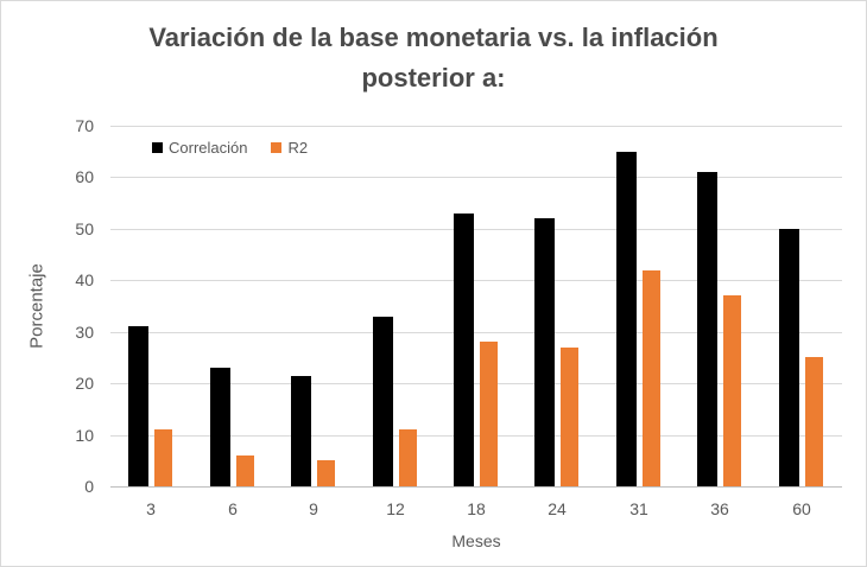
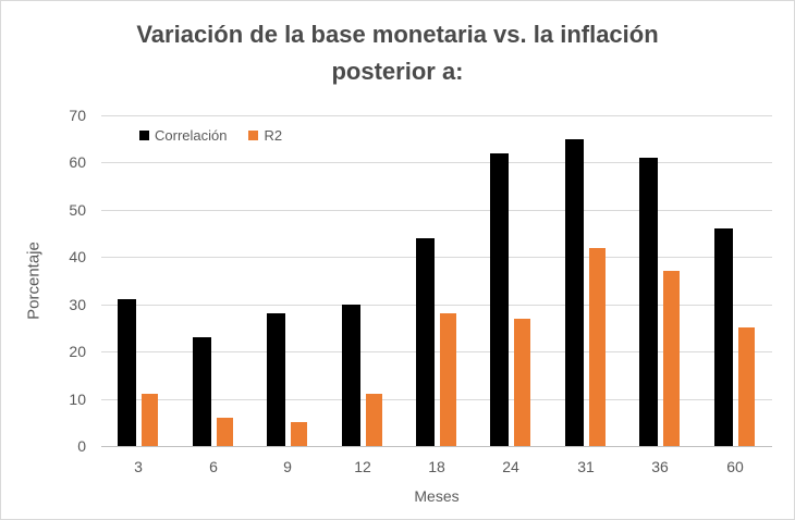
Correlación/9: 22 -> 28
Correlación/12: 33 -> 30
Correlación/18: 53 -> 44
Correlación/24: 52 -> 62
Correlación/60: 50 -> 46
